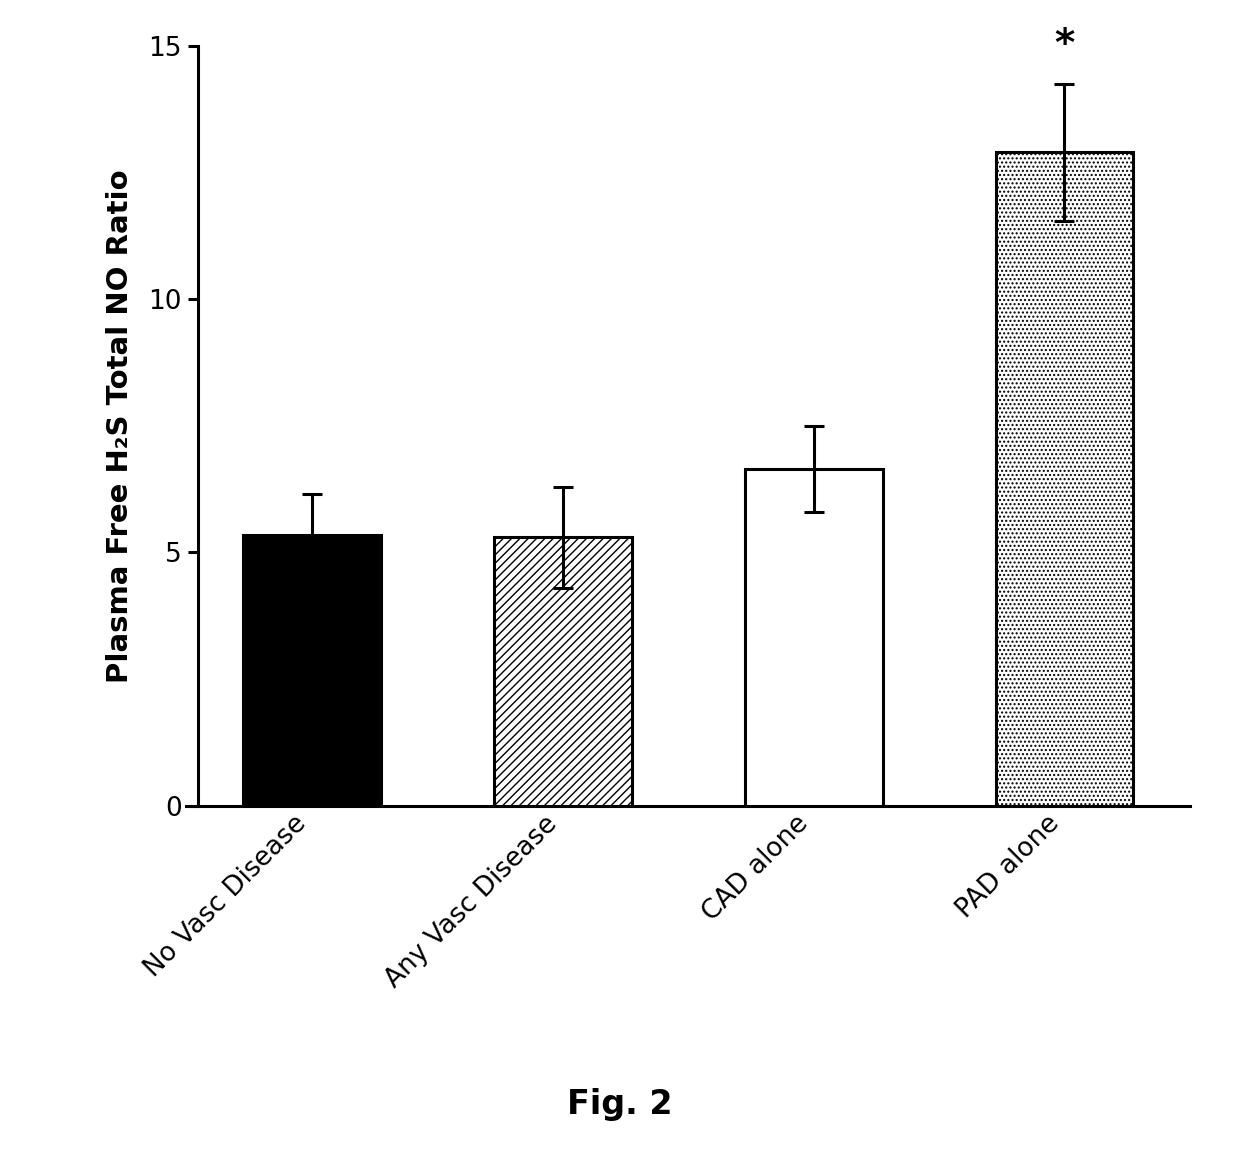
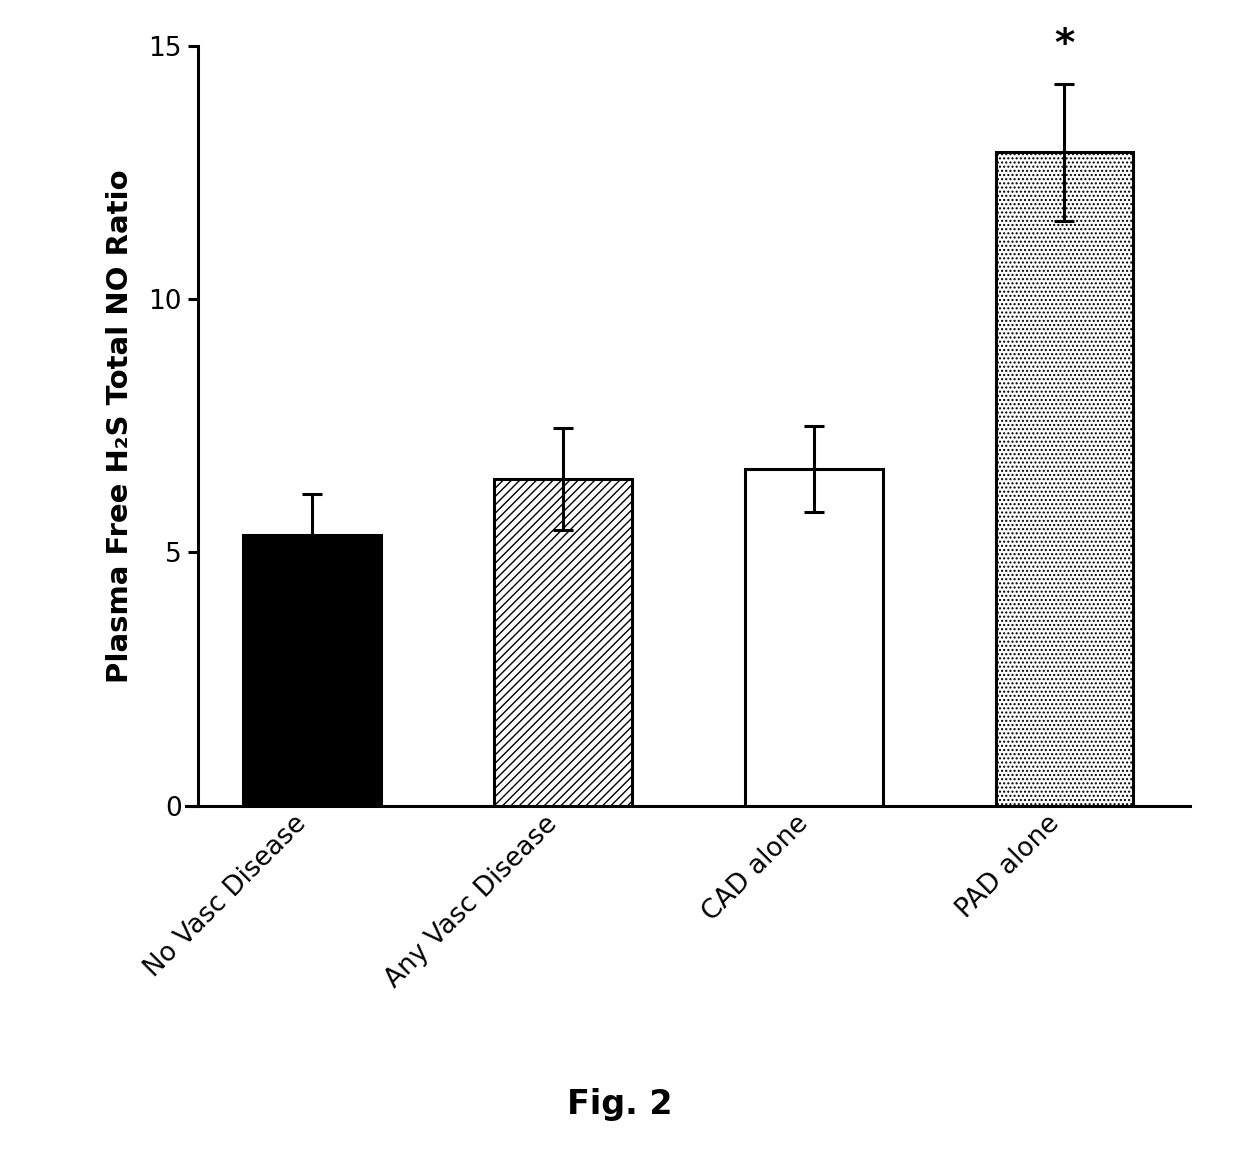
Any Vasc Disease: 5.30 -> 6.45
